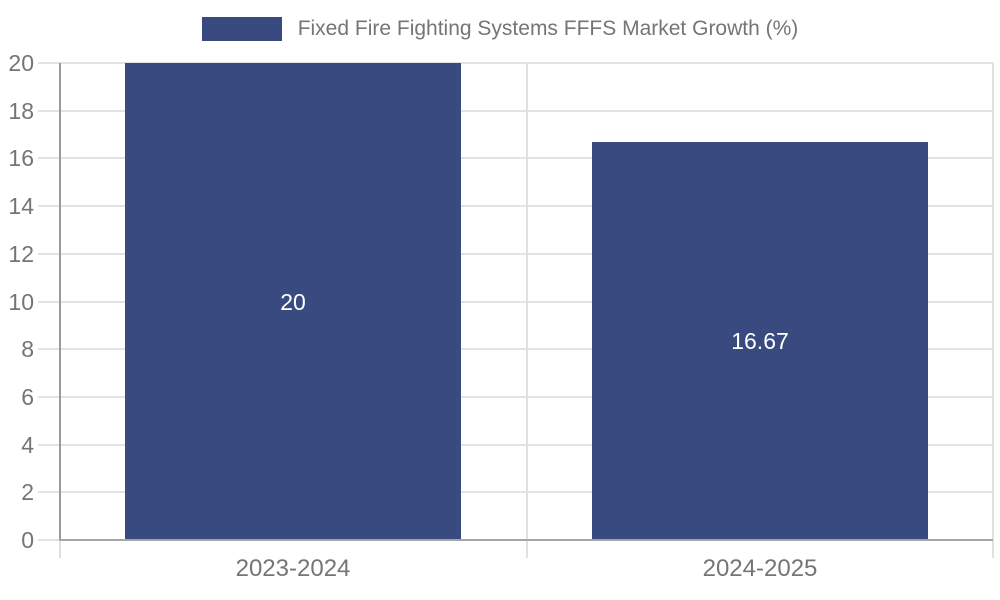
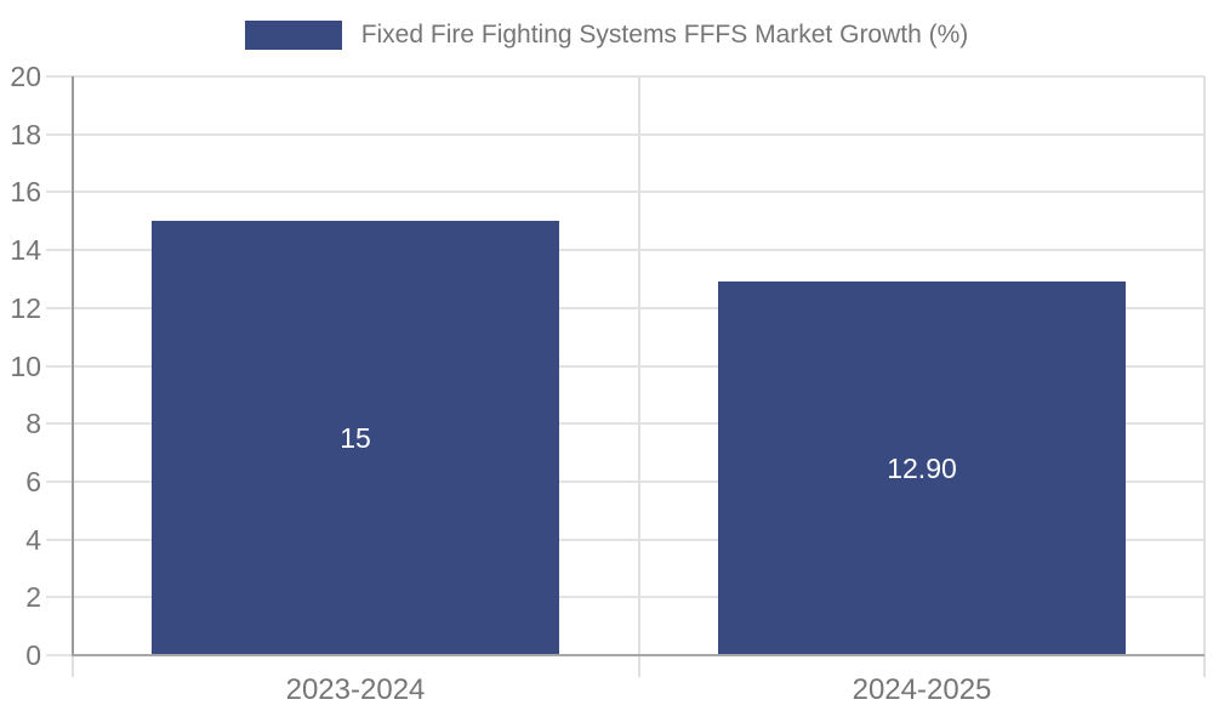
2023-2024: 20 -> 15
2024-2025: 16.67 -> 12.90
